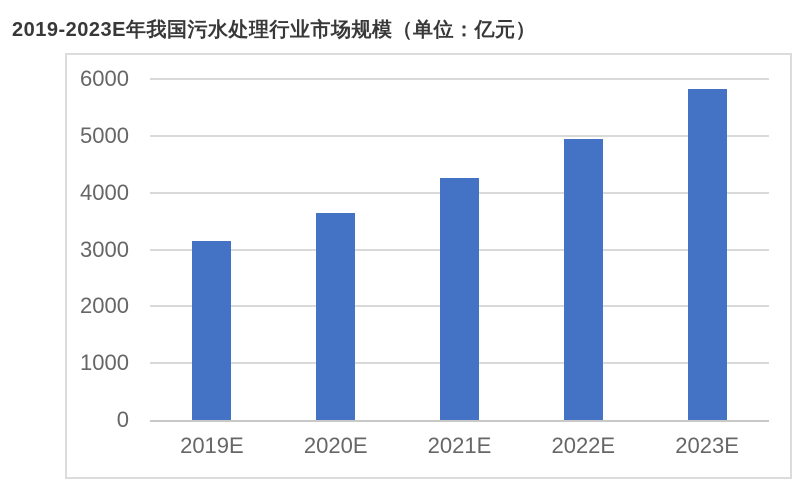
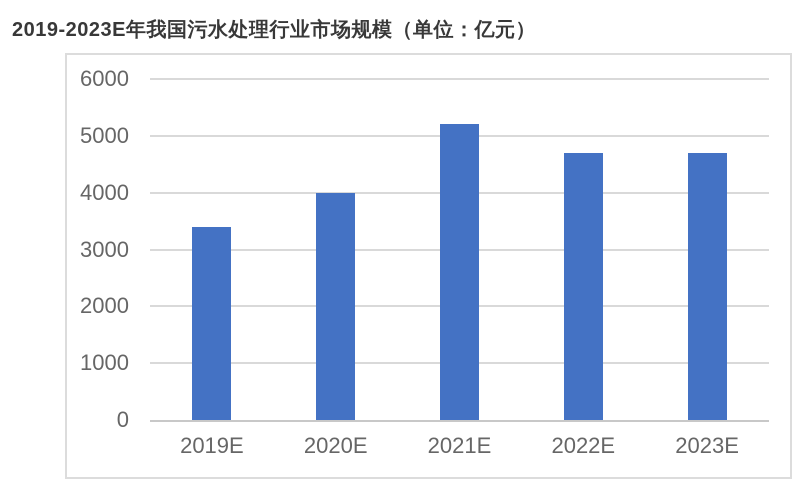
2019E: 3200 -> 3400
2020E: 3600 -> 4000
2021E: 4200 -> 5200
2022E: 5000 -> 4700
2023E: 5800 -> 4700
